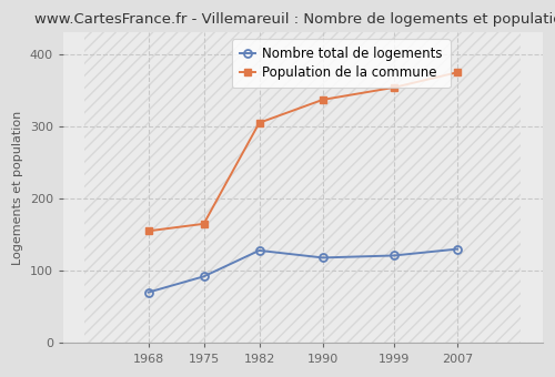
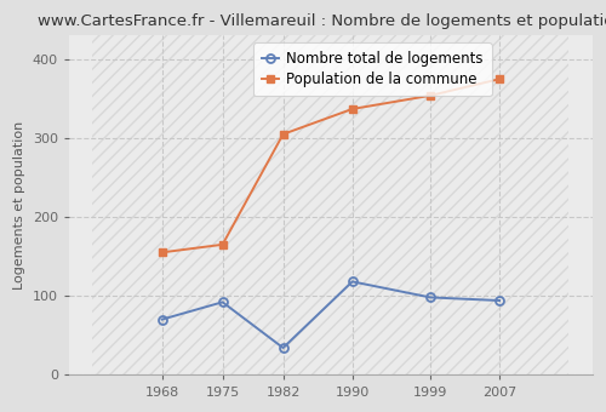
Nombre total de logements/1982: 128 -> 34
Nombre total de logements/1999: 121 -> 98
Nombre total de logements/2007: 130 -> 94
